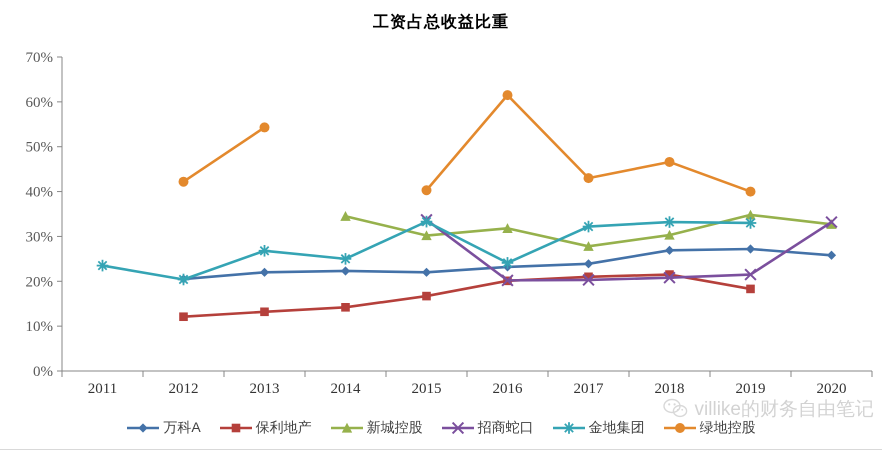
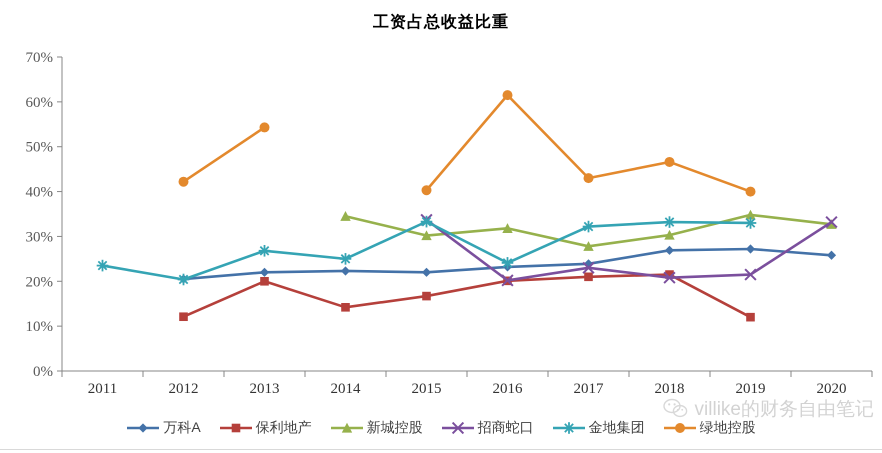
保利地产/2013: 13% -> 20%
招商蛇口/2017: 20% -> 23%
保利地产/2019: 18% -> 12%
